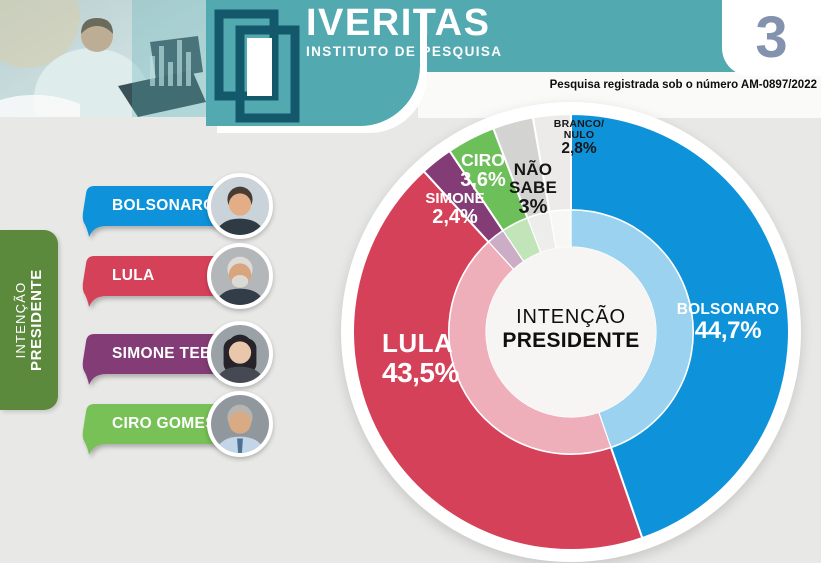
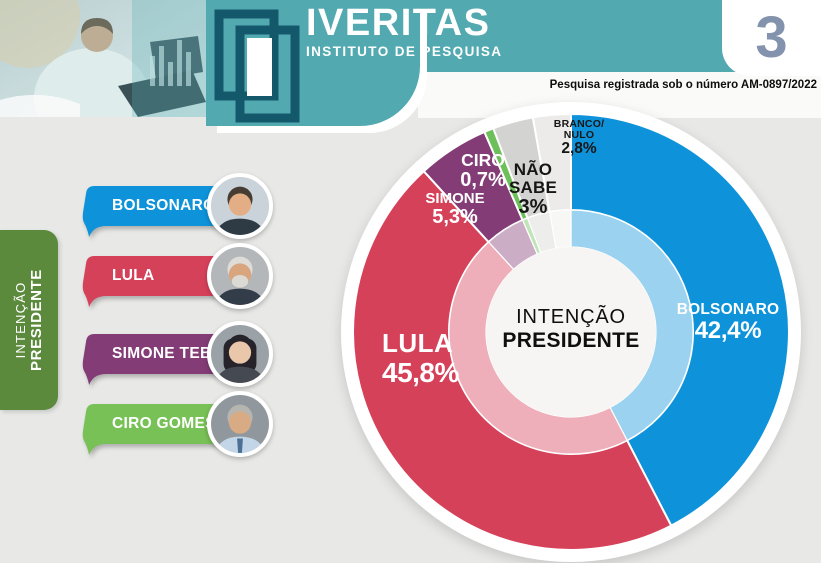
BOLSONARO: 44,7% -> 42,4%
LULA: 43,5% -> 45,8%
SIMONE: 2,4% -> 5,3%
CIRO: 3,6% -> 0,7%
